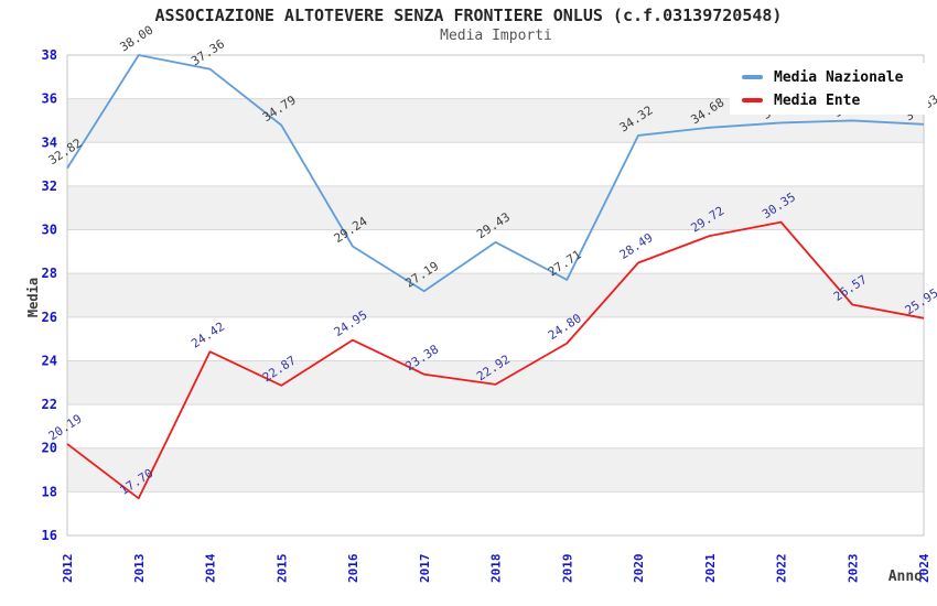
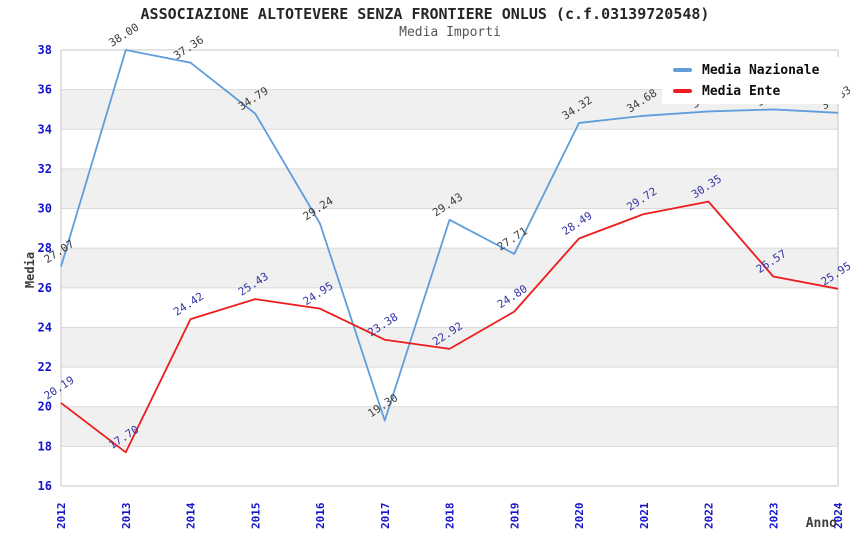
Media Nazionale/2012: 32.82 -> 27.07
Media Ente/2015: 22.87 -> 25.43
Media Nazionale/2017: 27.19 -> 19.30
